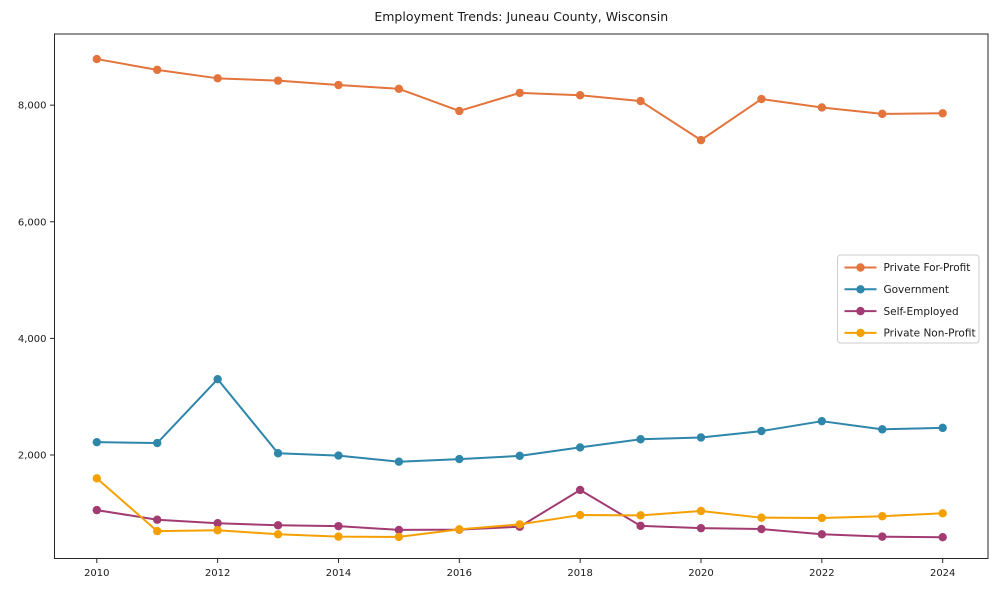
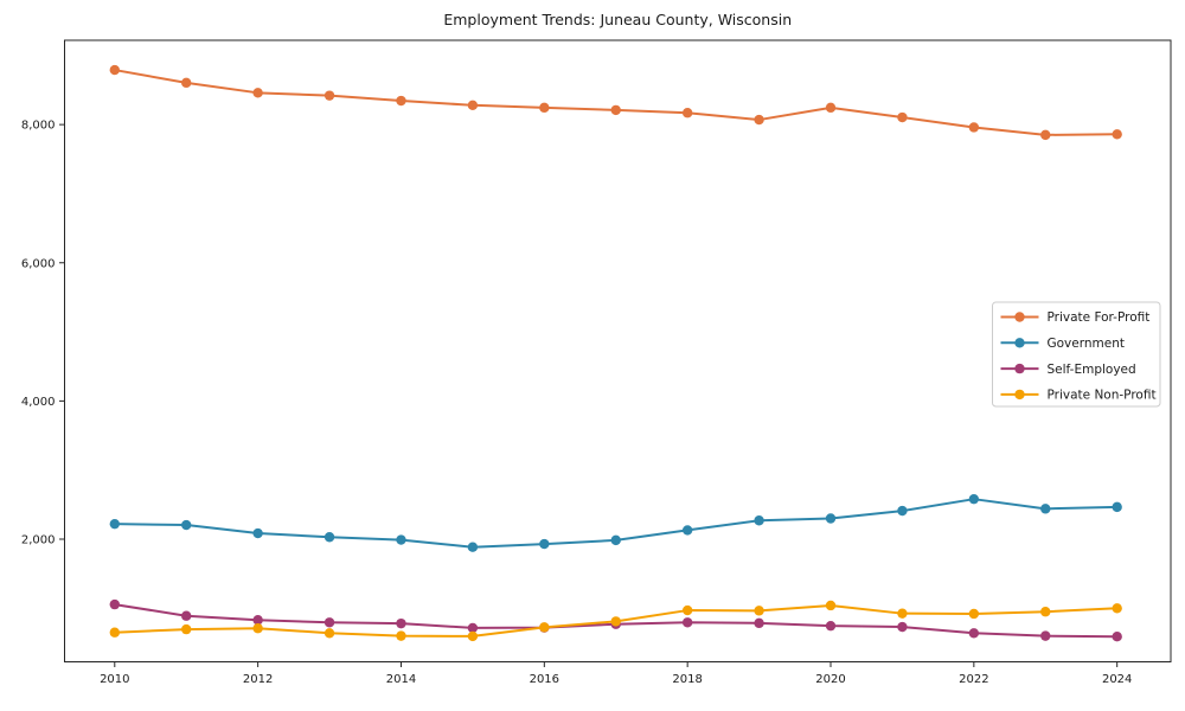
Private Non-Profit/2010: 1600 -> 600
Government/2012: 3300 -> 2100
Private For-Profit/2016: 7900 -> 8200
Self-Employed/2018: 1400 -> 800
Private For-Profit/2020: 7400 -> 8200
